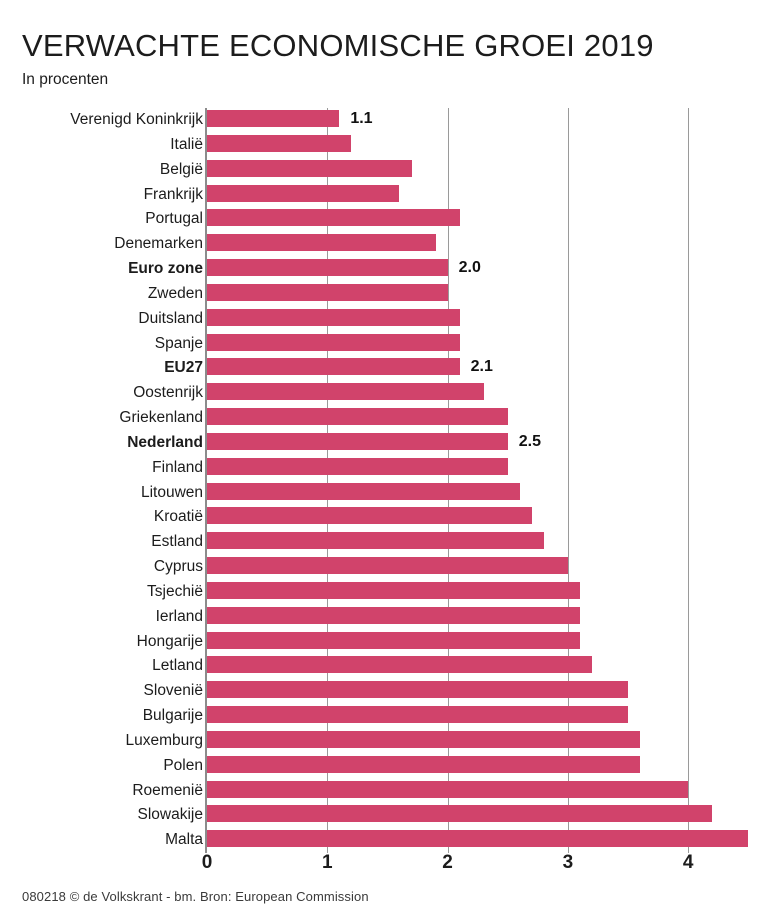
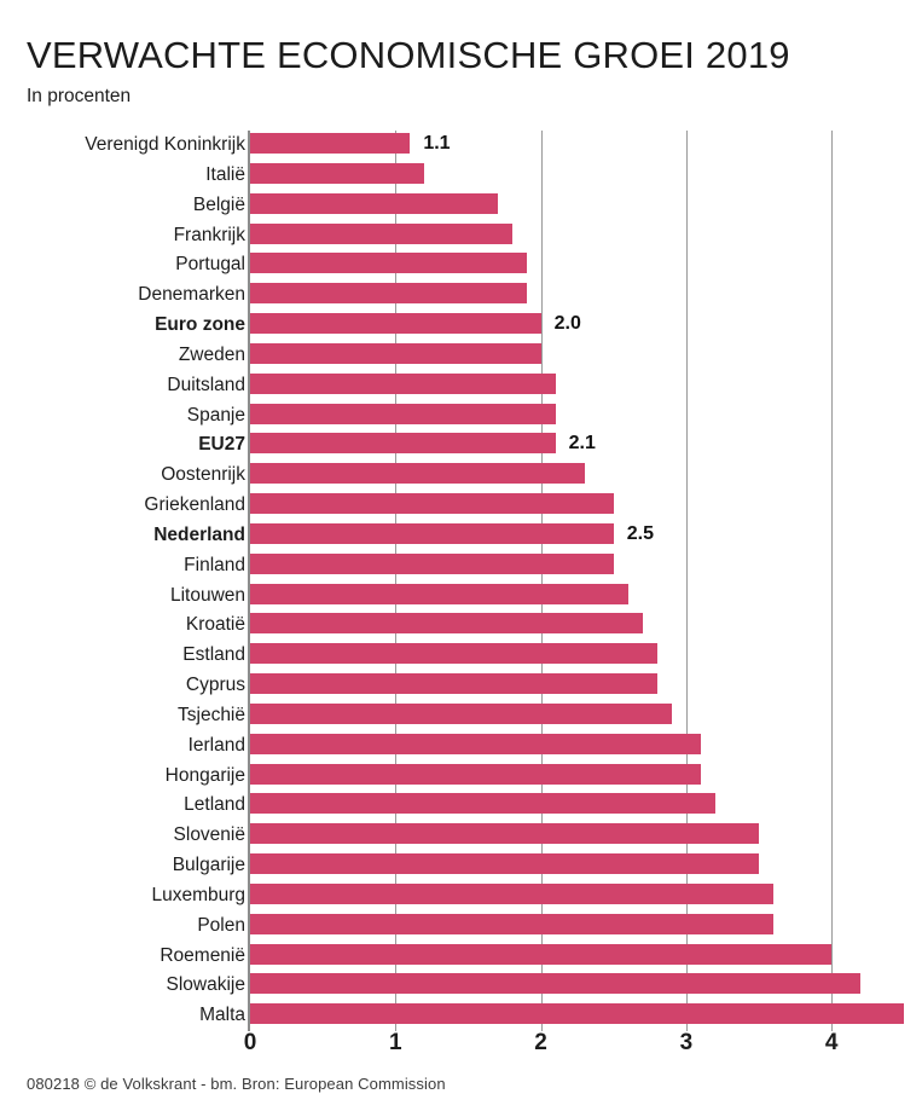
Frankrijk: 1.6 -> 1.8
Portugal: 2.1 -> 1.9
Cyprus: 3.0 -> 2.8
Tsjechië: 3.1 -> 2.9
